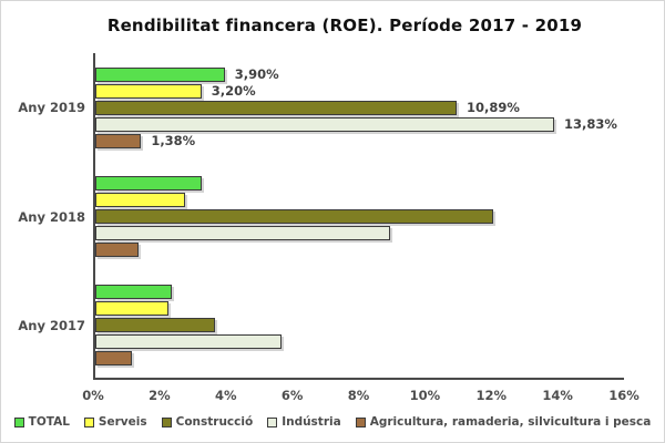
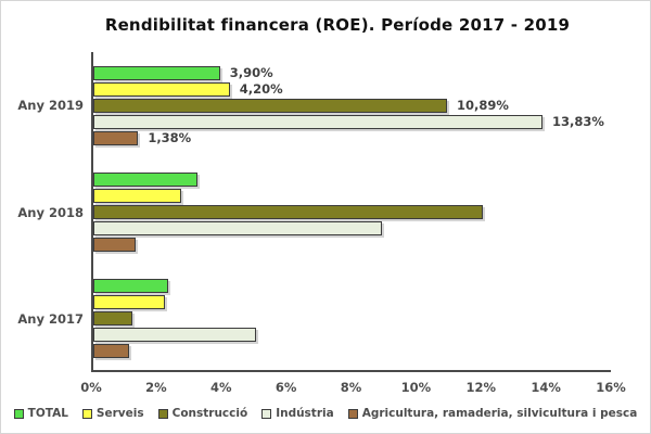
Serveis/Any 2019: 3,20% -> 4,20%
Construcció/Any 2017: 3.6% -> 1.2%
Indústria/Any 2017: 5.6% -> 5.0%
